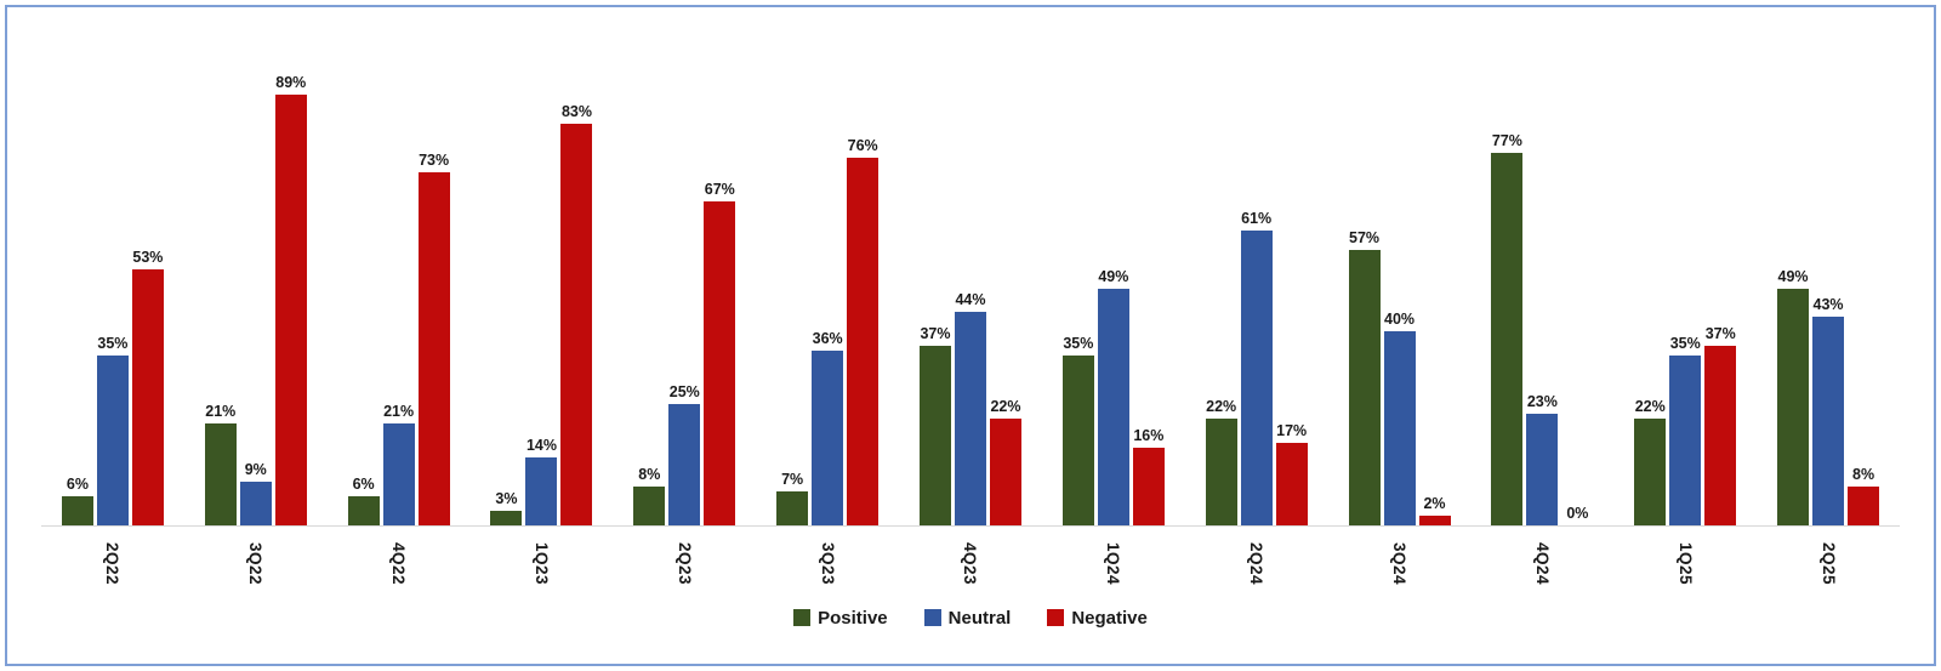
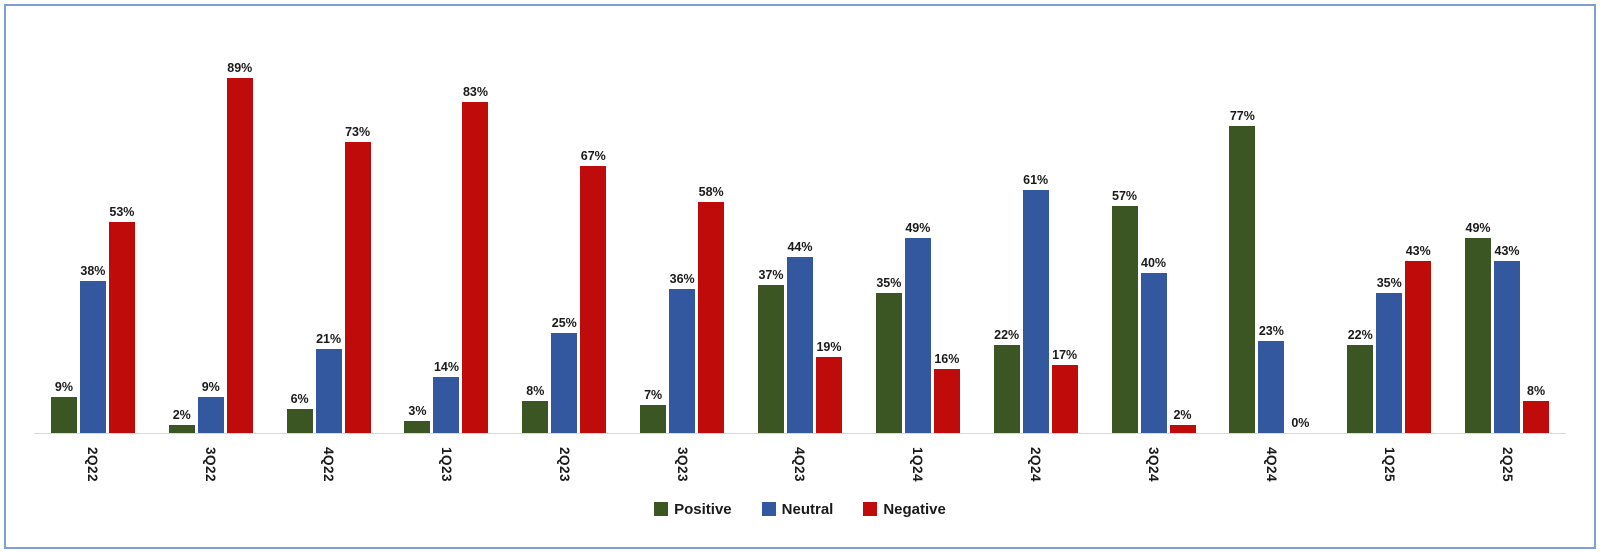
Positive/2Q22: 6% -> 9%
Neutral/2Q22: 35% -> 38%
Positive/3Q22: 21% -> 2%
Negative/3Q23: 76% -> 58%
Negative/4Q23: 22% -> 19%
Negative/1Q25: 37% -> 43%
